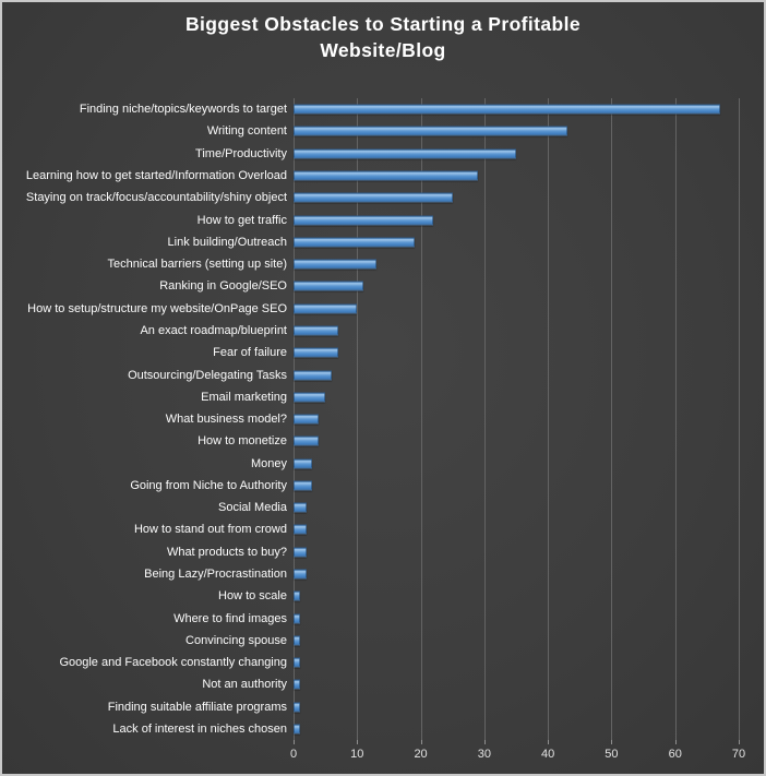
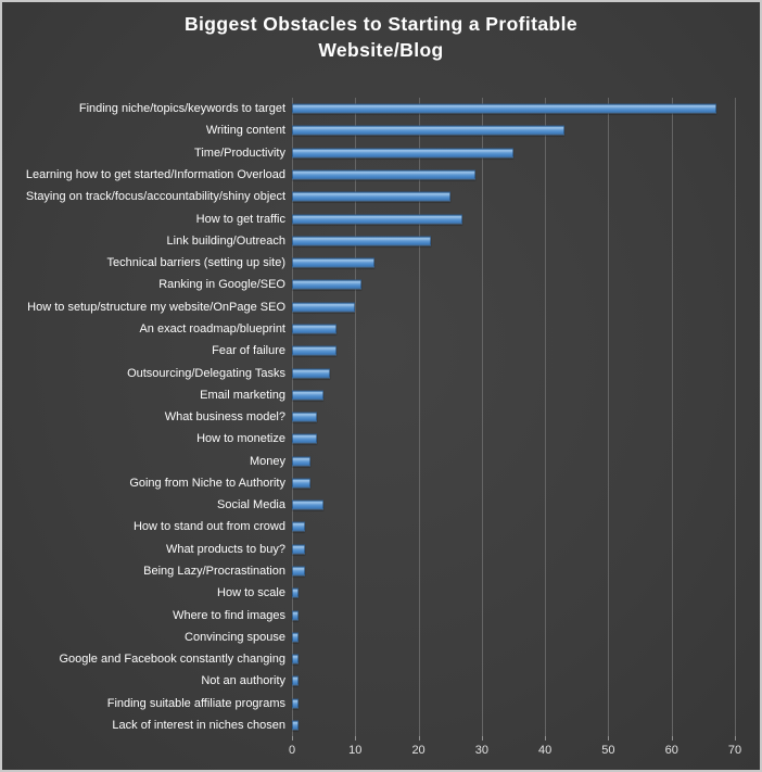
How to get traffic: 22 -> 27
Link building/Outreach: 19 -> 22
Social Media: 2 -> 5
